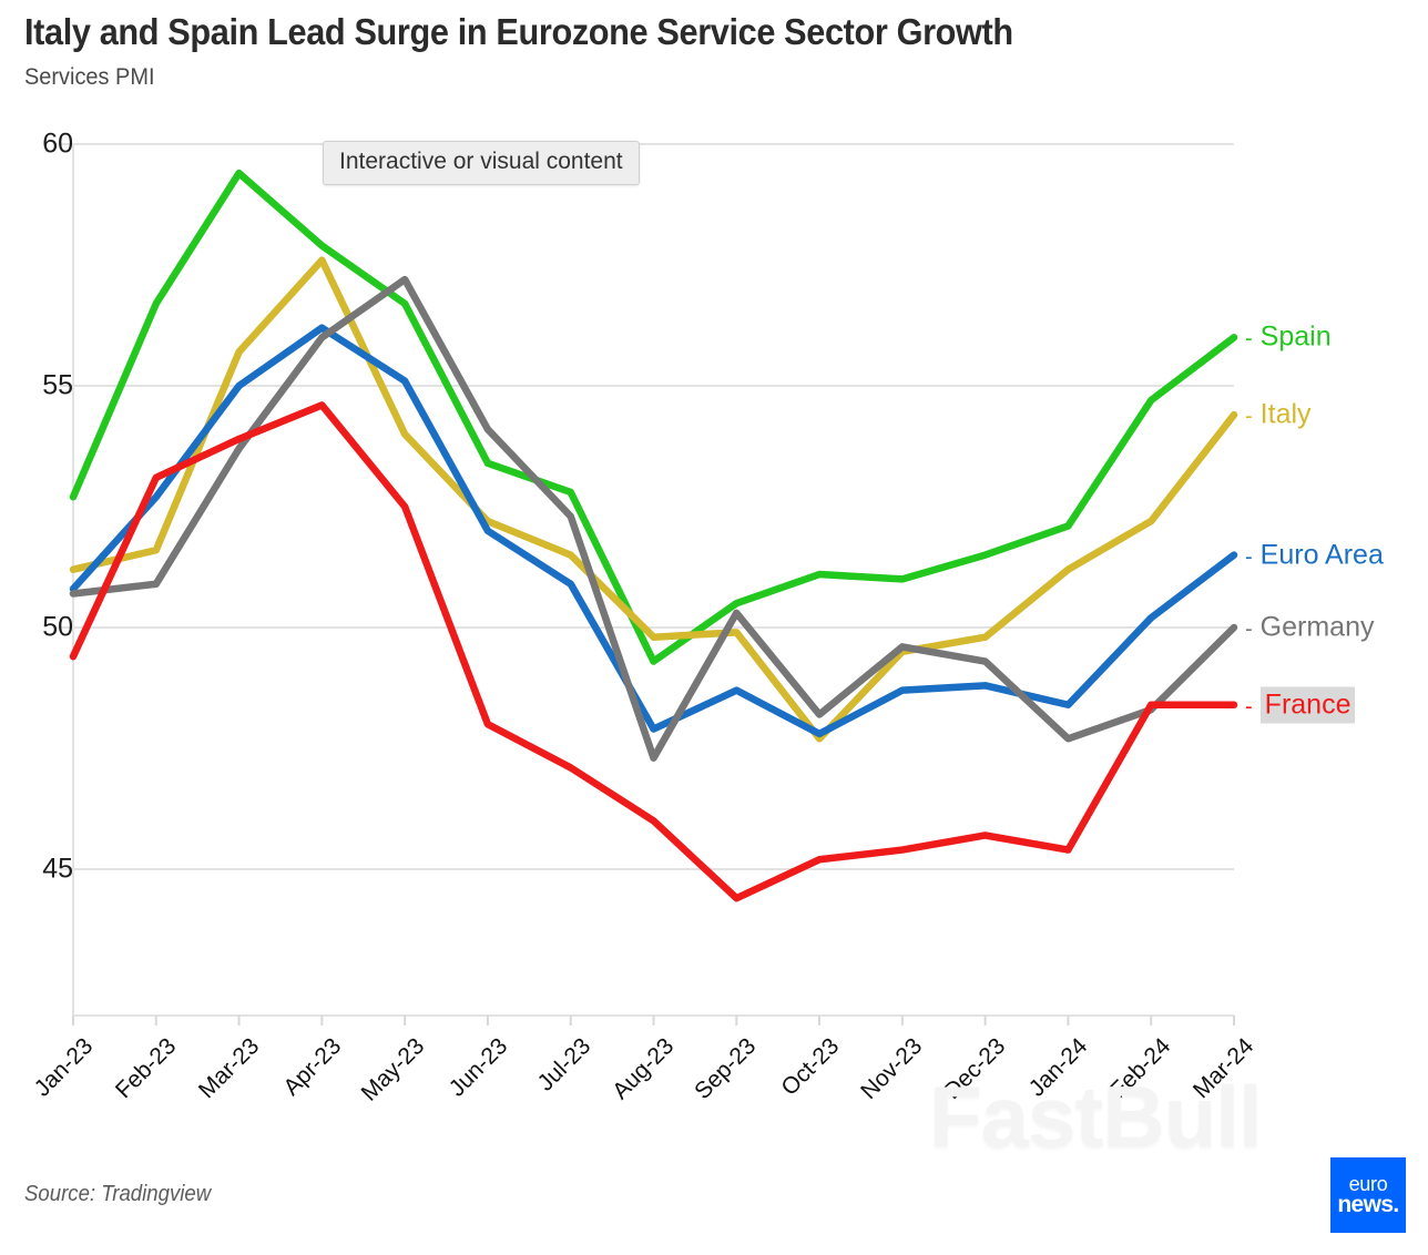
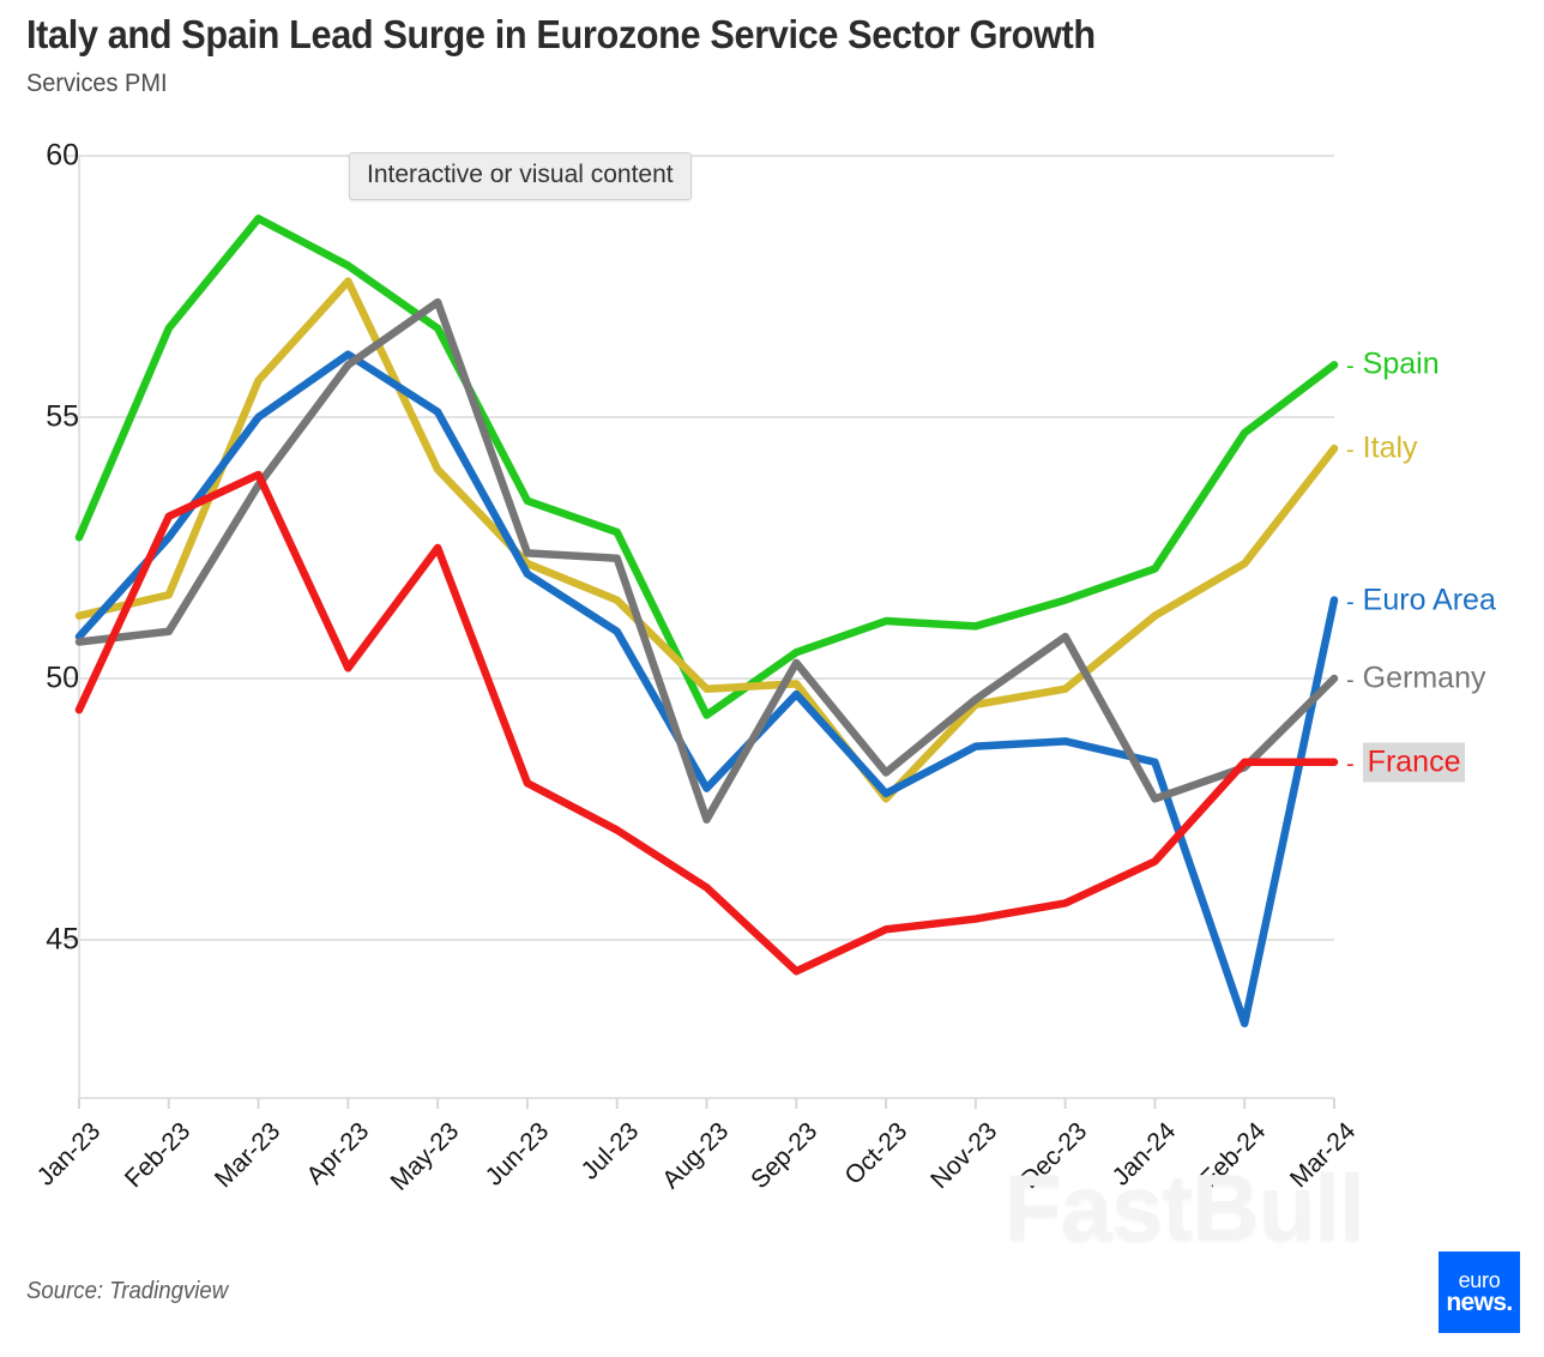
Spain/Mar-23: 59.4 -> 58.8
France/Apr-23: 54.6 -> 50.2
Germany/Jun-23: 54.1 -> 52.4
Euro Area/Sep-23: 48.7 -> 49.7
Germany/Dec-23: 49.3 -> 50.8
France/Jan-24: 45.4 -> 46.5
Euro Area/Feb-24: 50.2 -> 43.4
